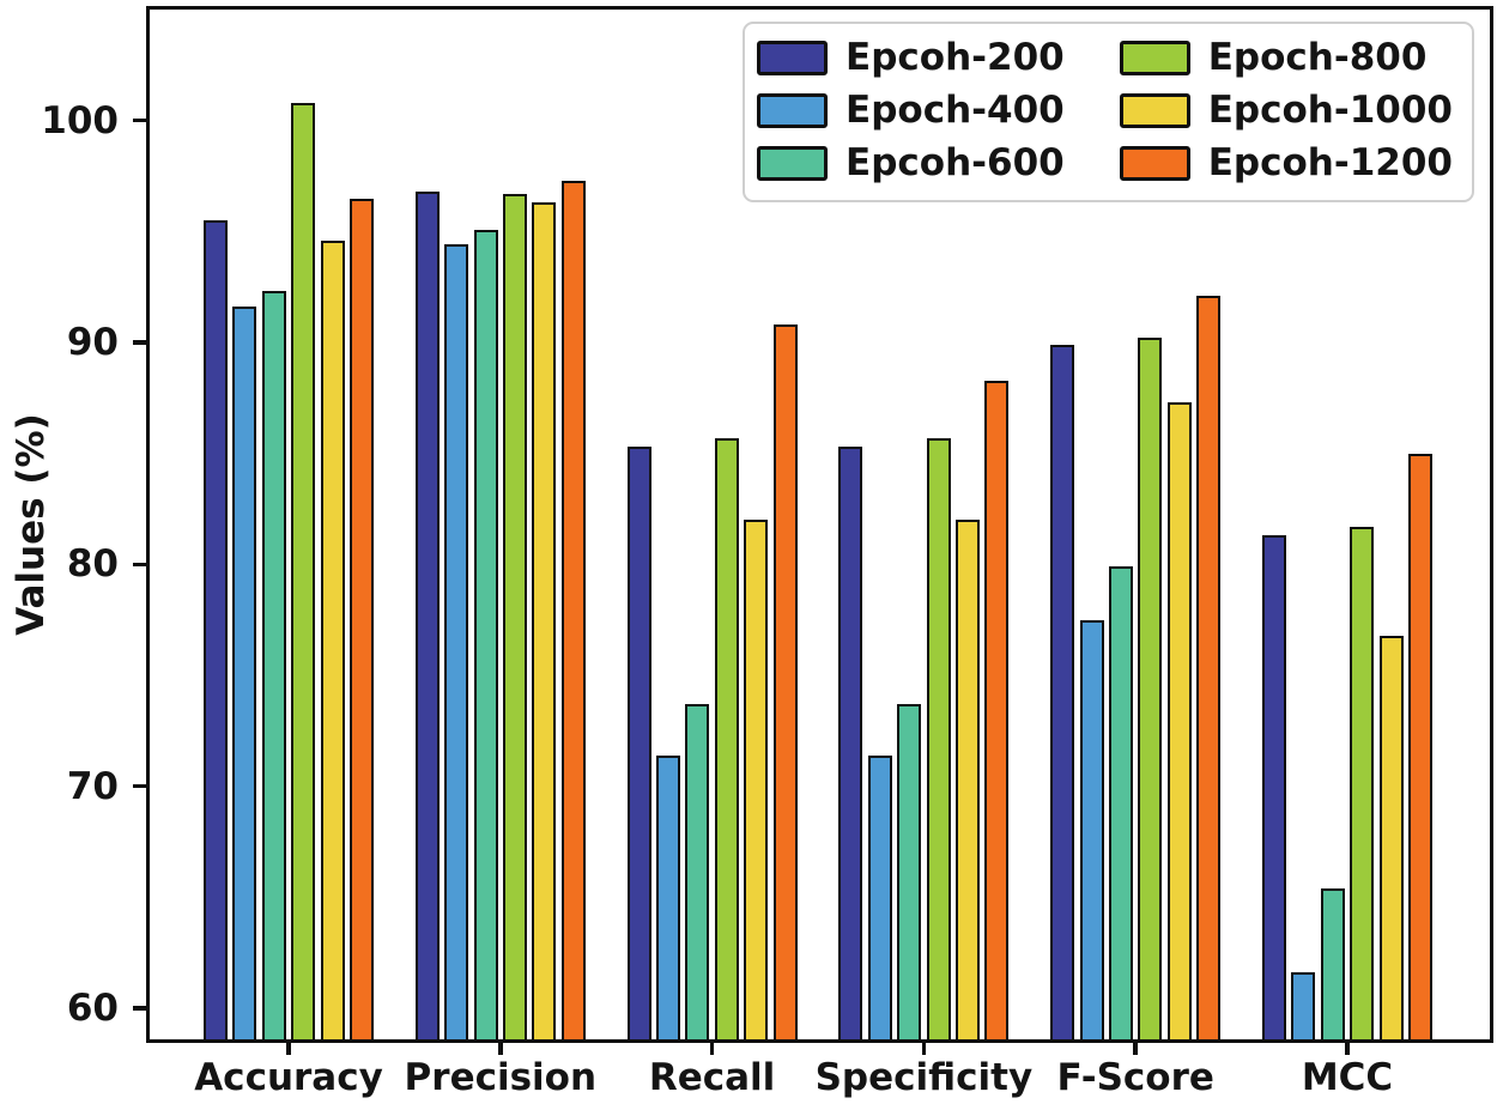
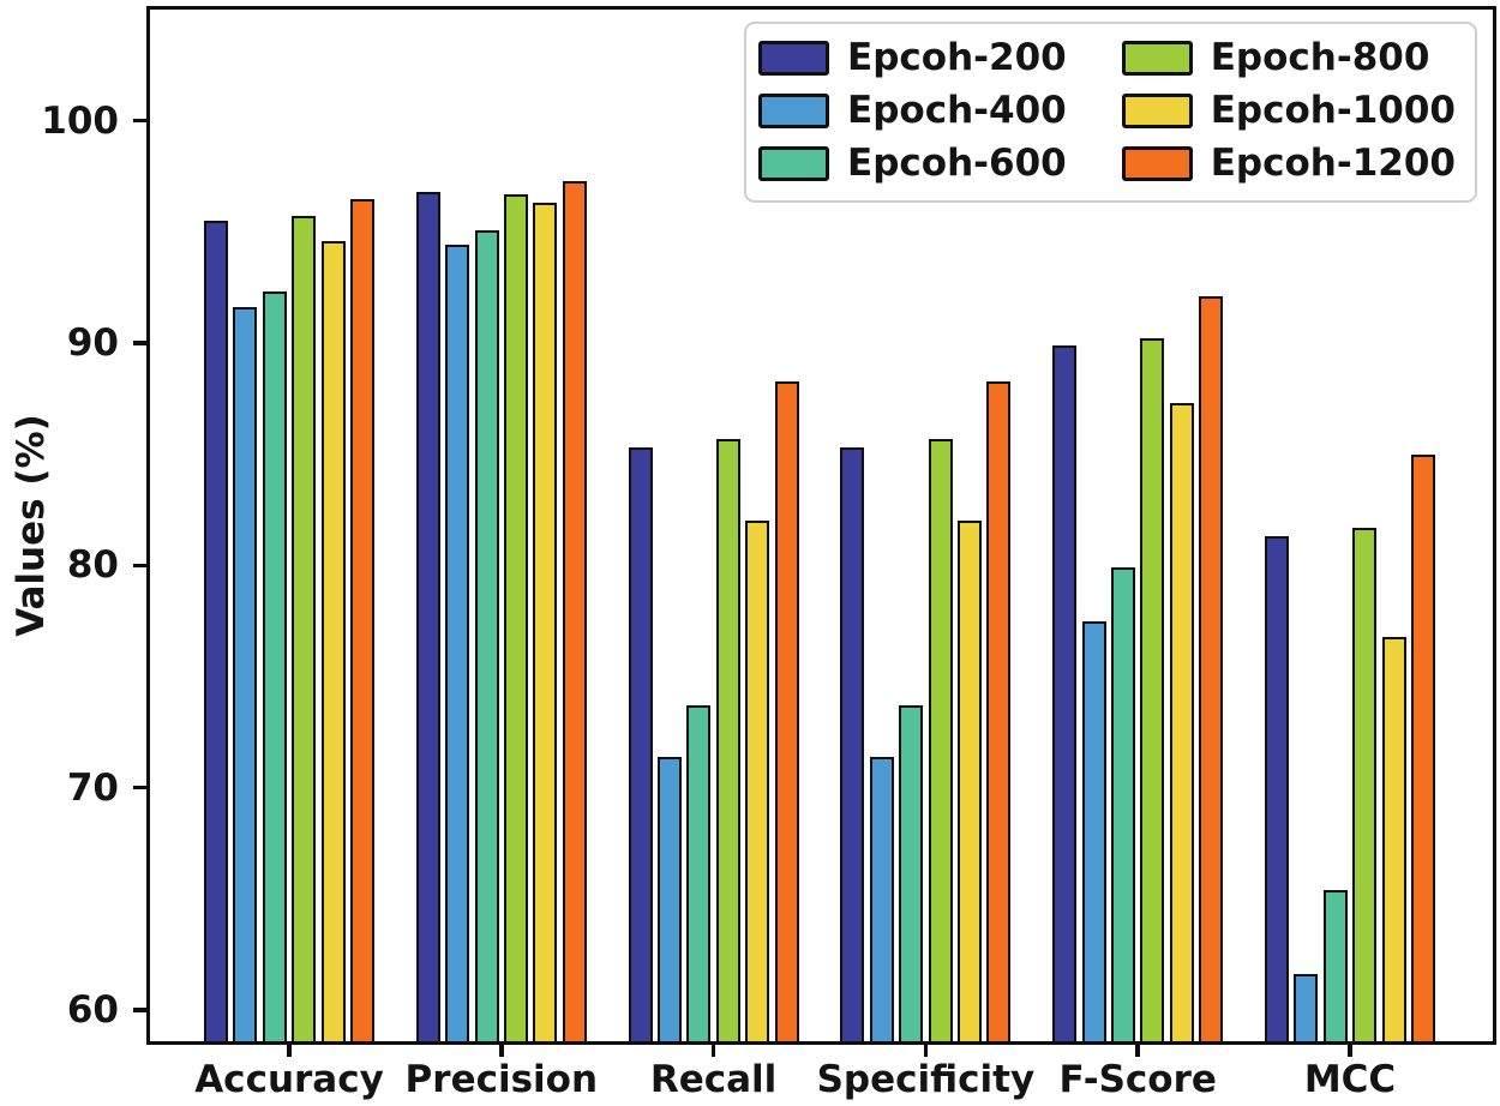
Epoch-800/Accuracy: 100.8 -> 95.7
Epcoh-1200/Recall: 90.8 -> 88.3
